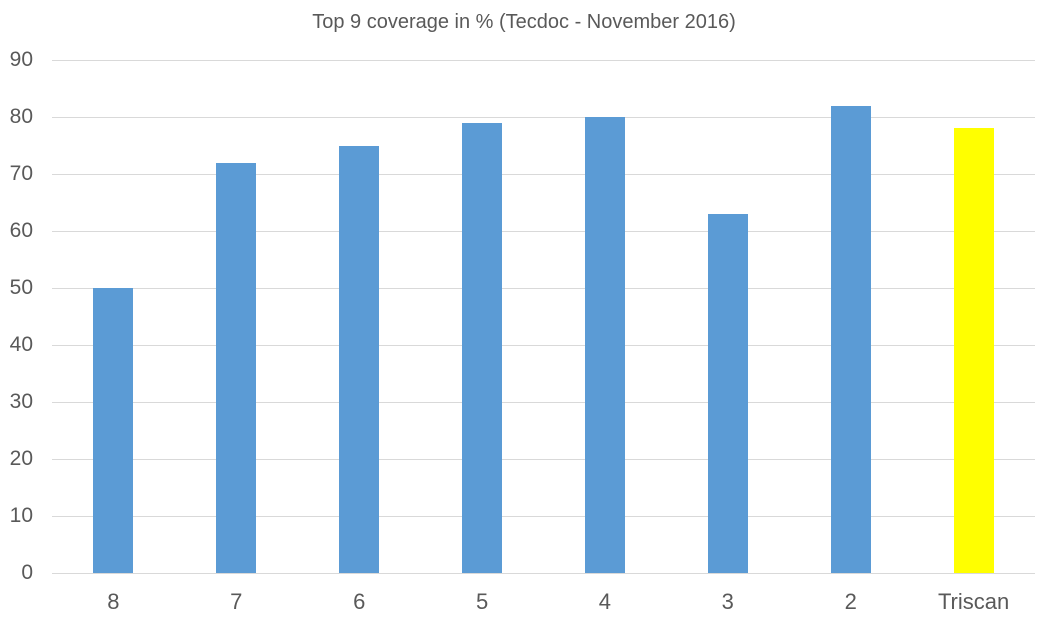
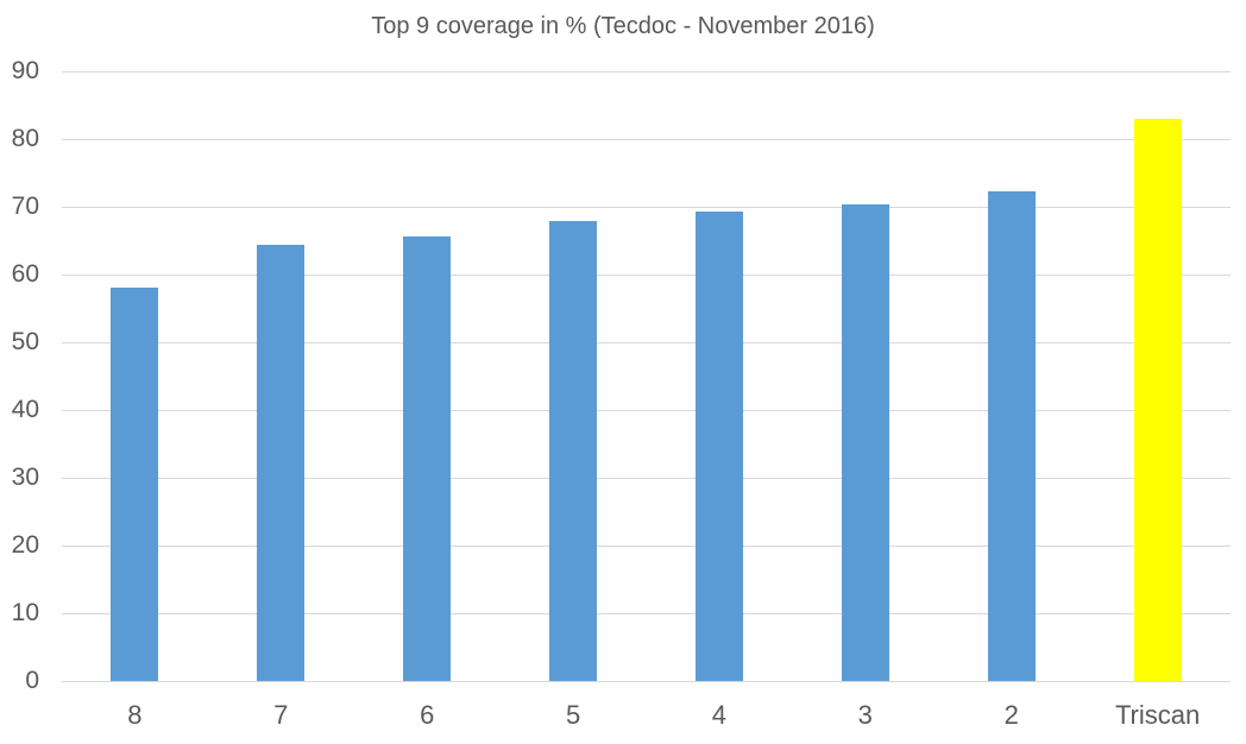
8: 50 -> 58
7: 72 -> 64
6: 75 -> 66
5: 79 -> 68
4: 80 -> 69
3: 63 -> 70
2: 82 -> 72
Triscan: 78 -> 83
